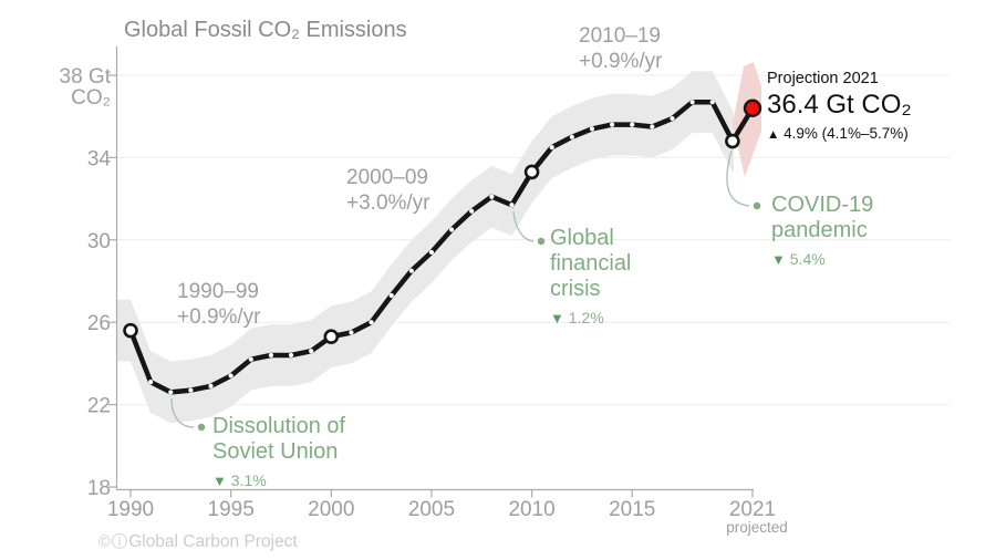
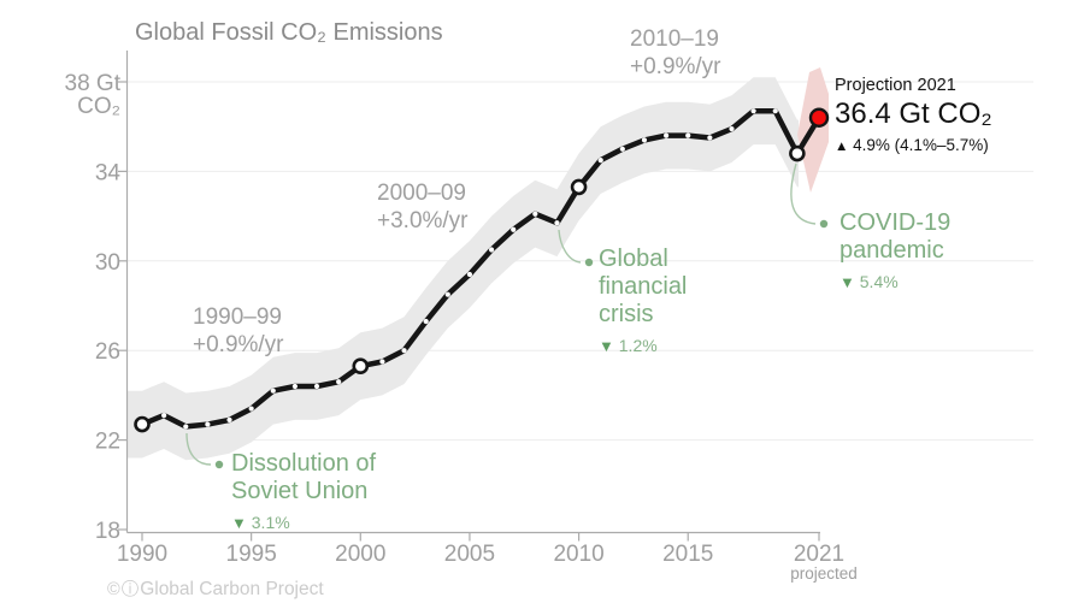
1990: 25.6 -> 22.7
